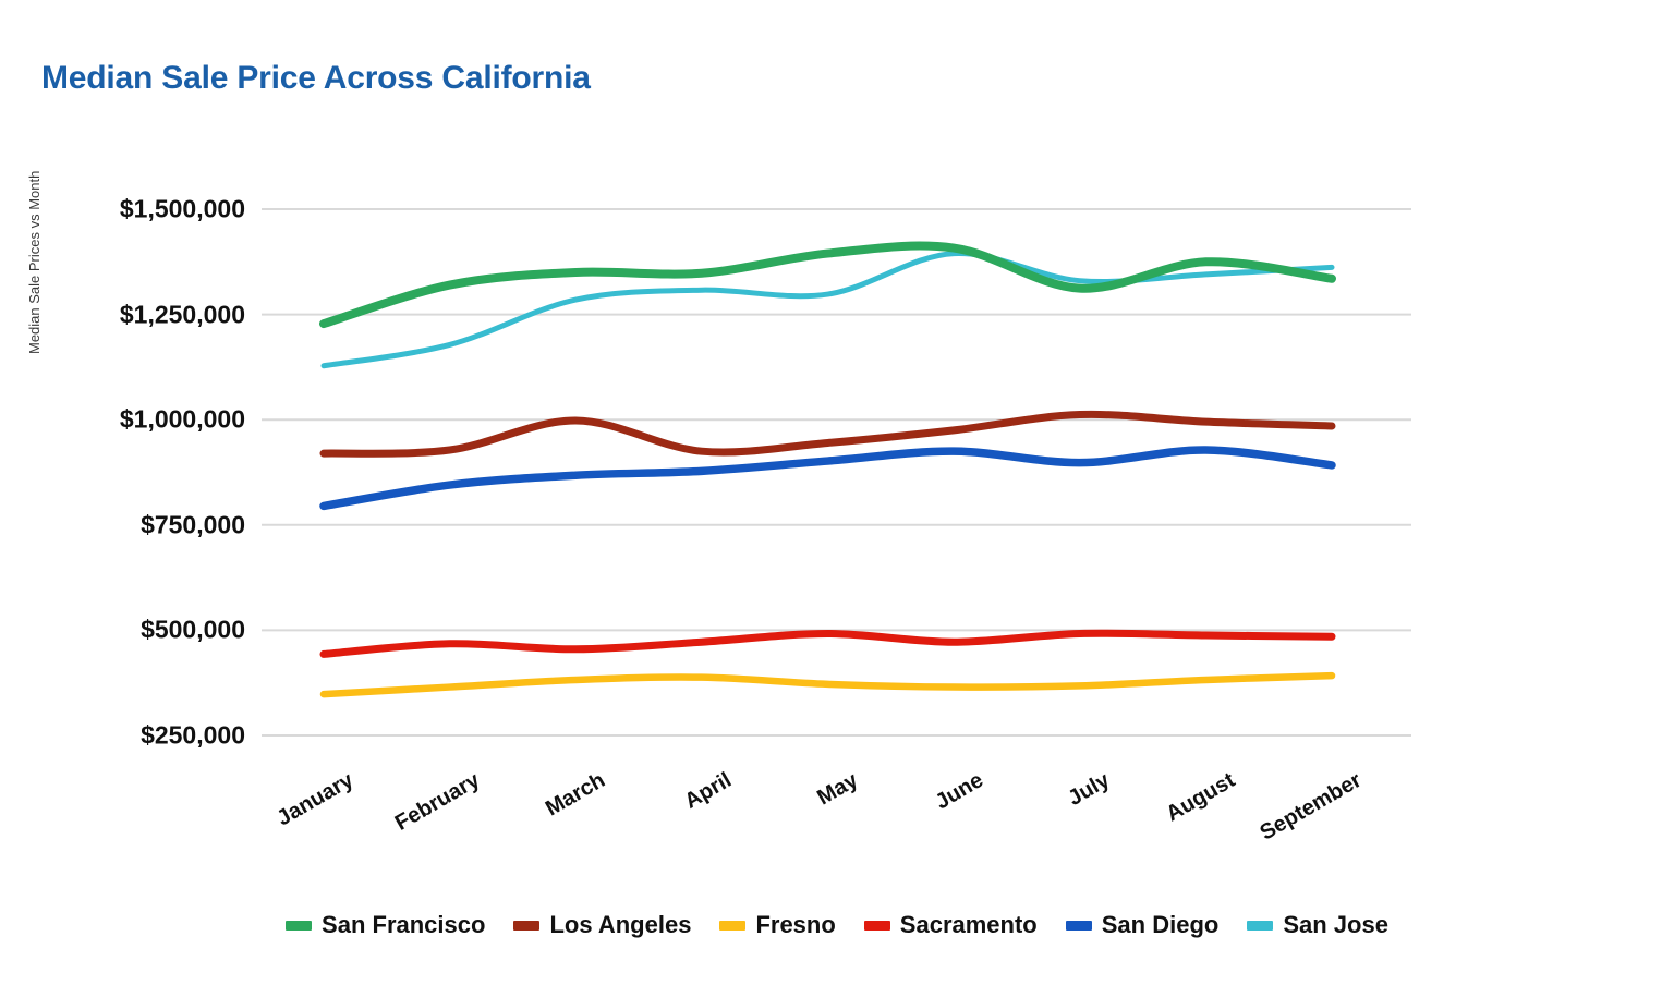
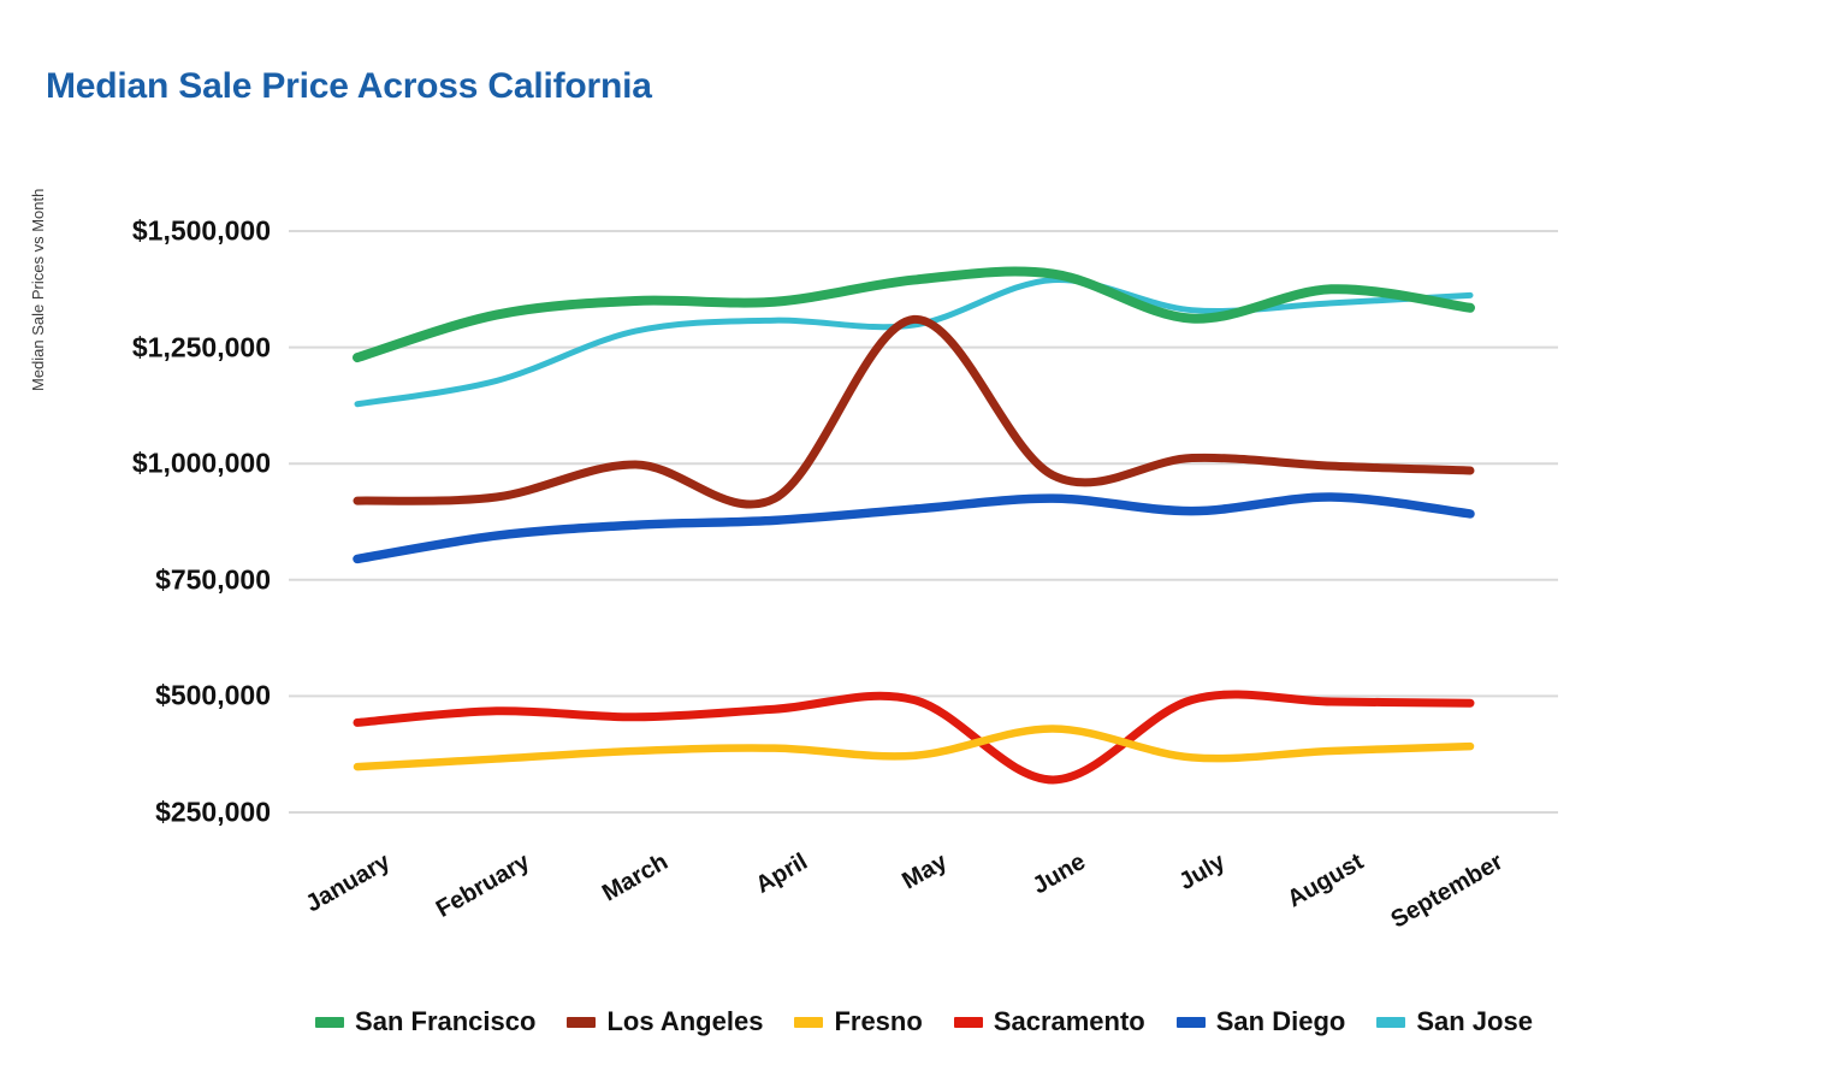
Los Angeles/May: $940000 -> $1310000
Fresno/June: $360000 -> $430000
Sacramento/June: $470000 -> $320000
